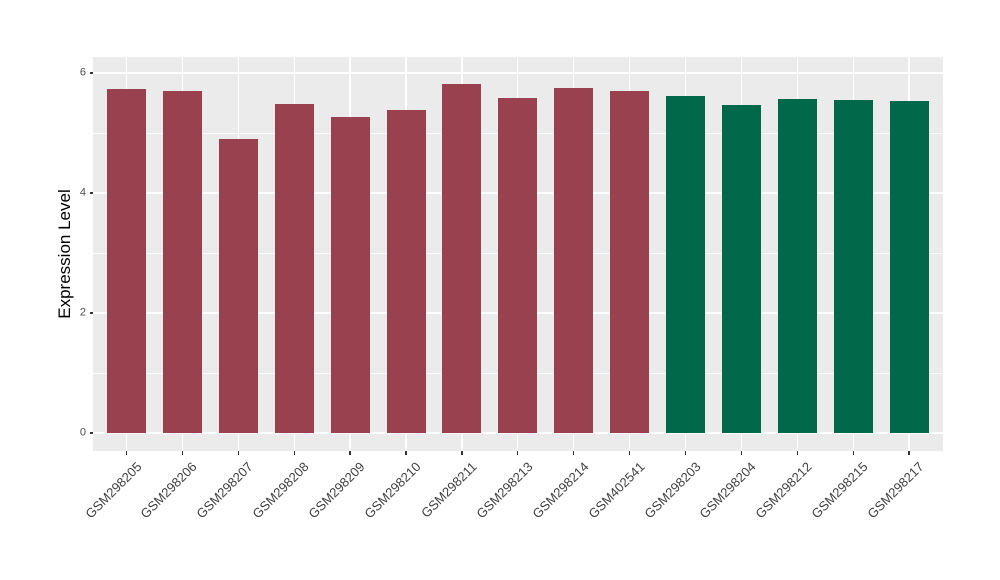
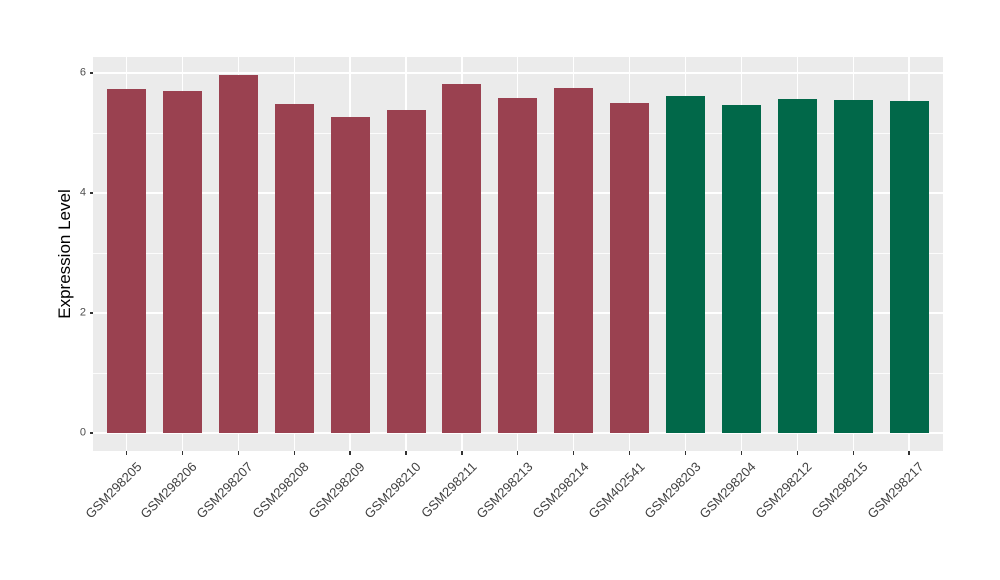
GSM298207: 4.9 -> 6.0
GSM402541: 5.7 -> 5.5
